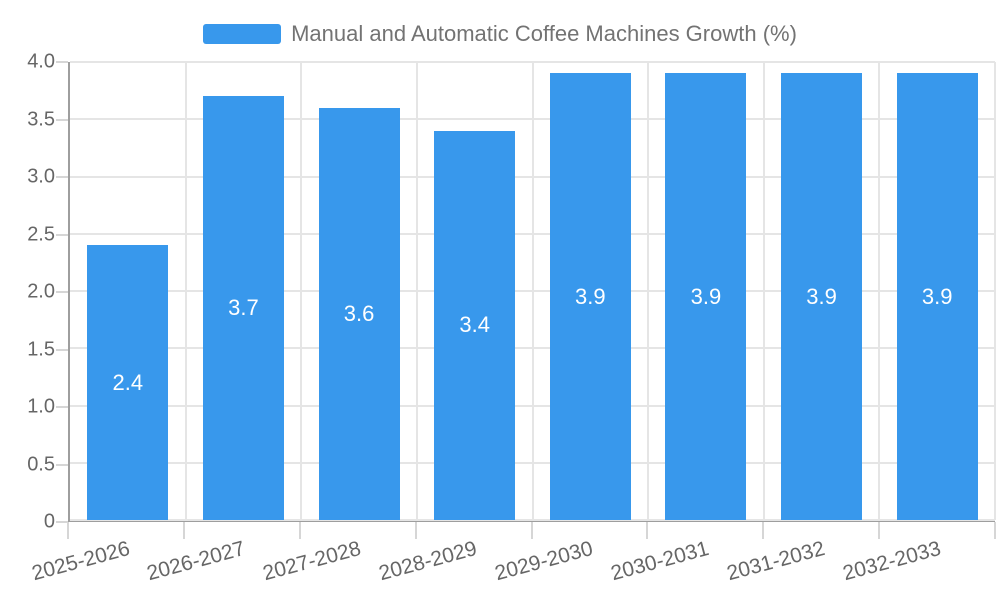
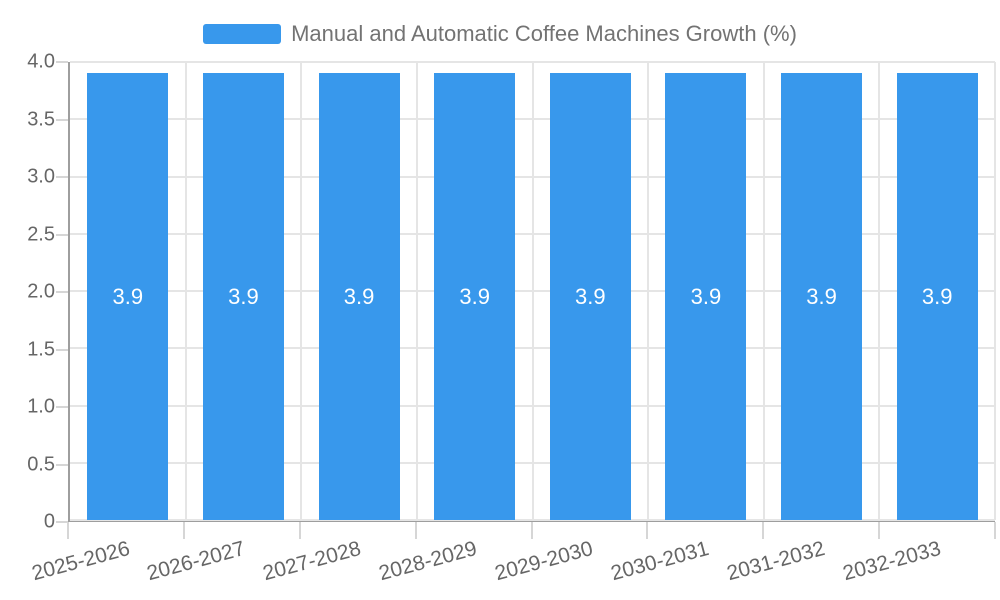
2025-2026: 2.4 -> 3.9
2026-2027: 3.7 -> 3.9
2027-2028: 3.6 -> 3.9
2028-2029: 3.4 -> 3.9
